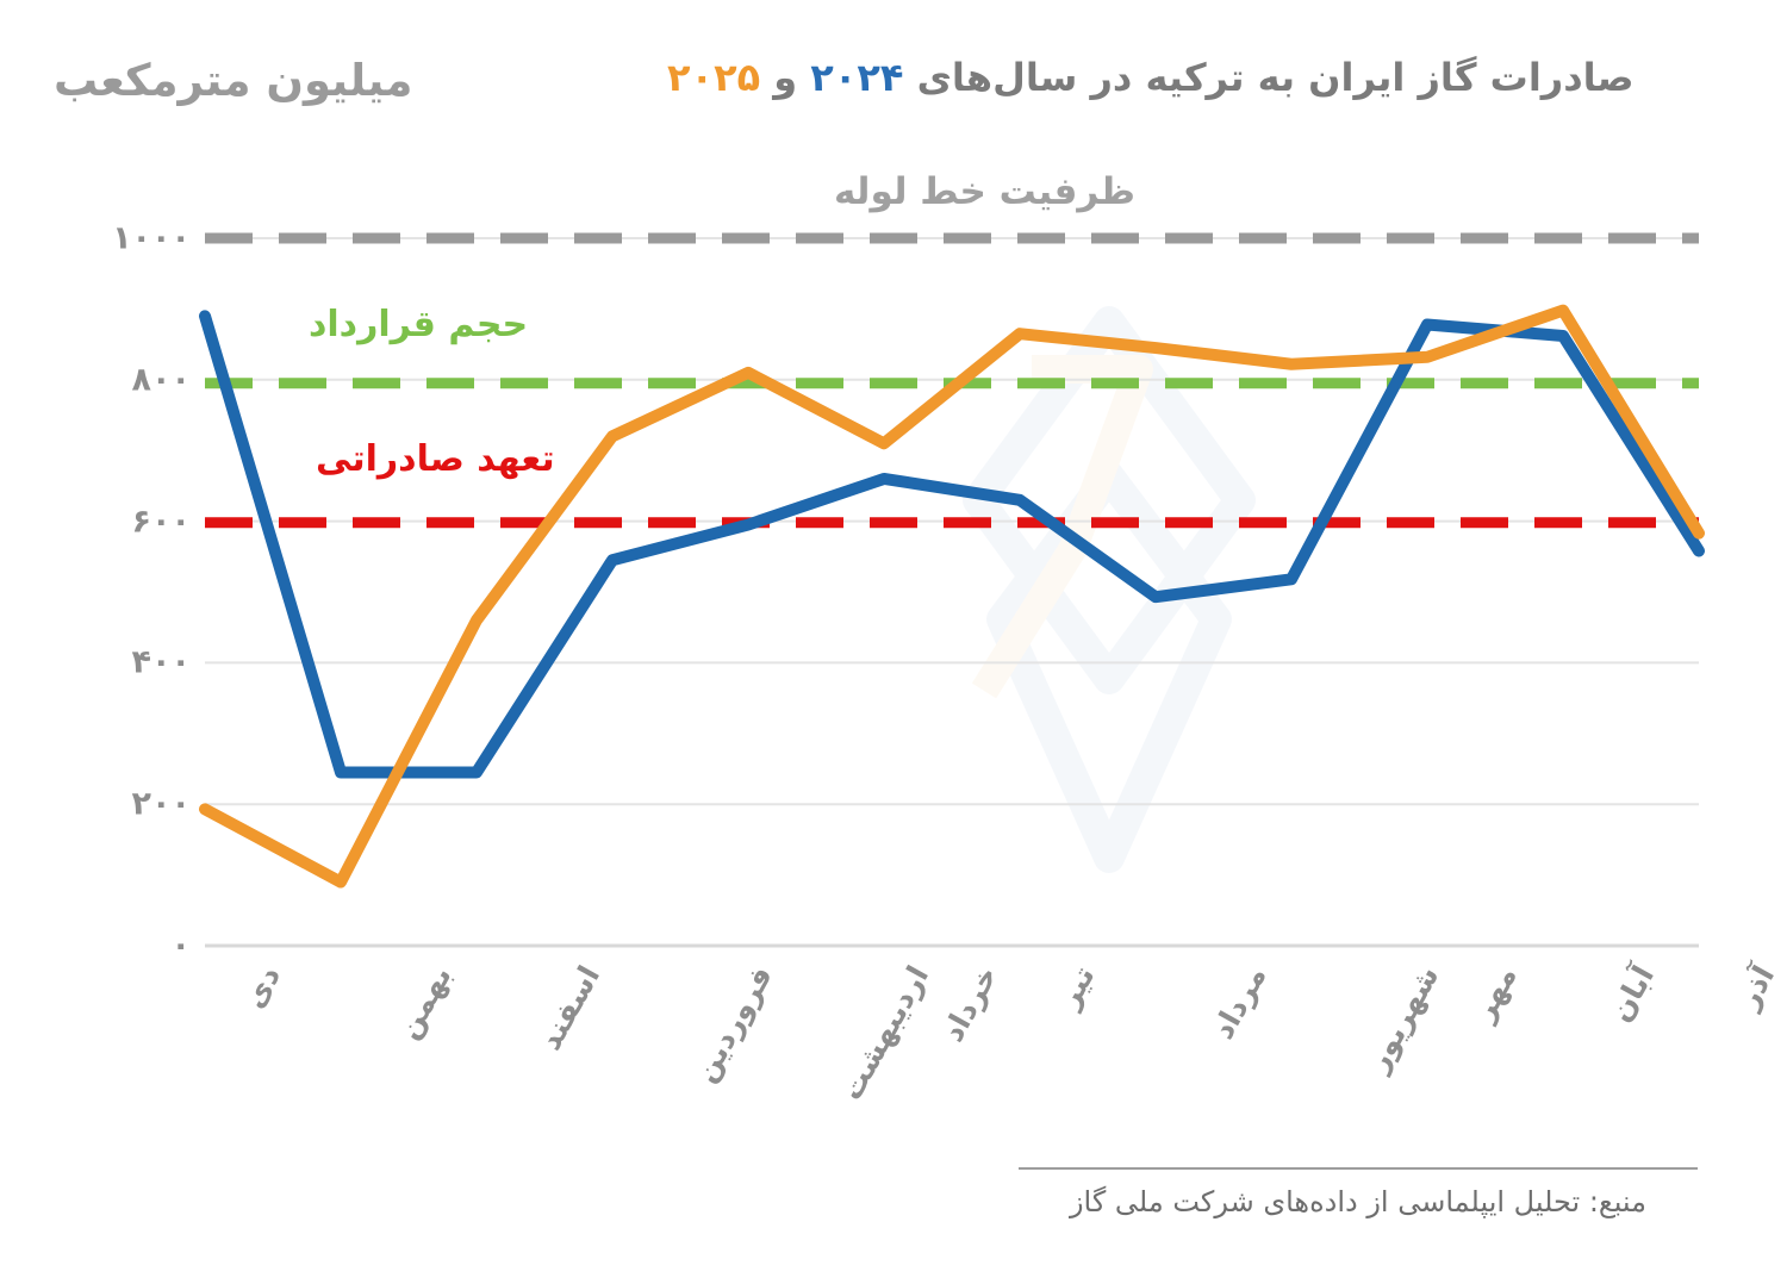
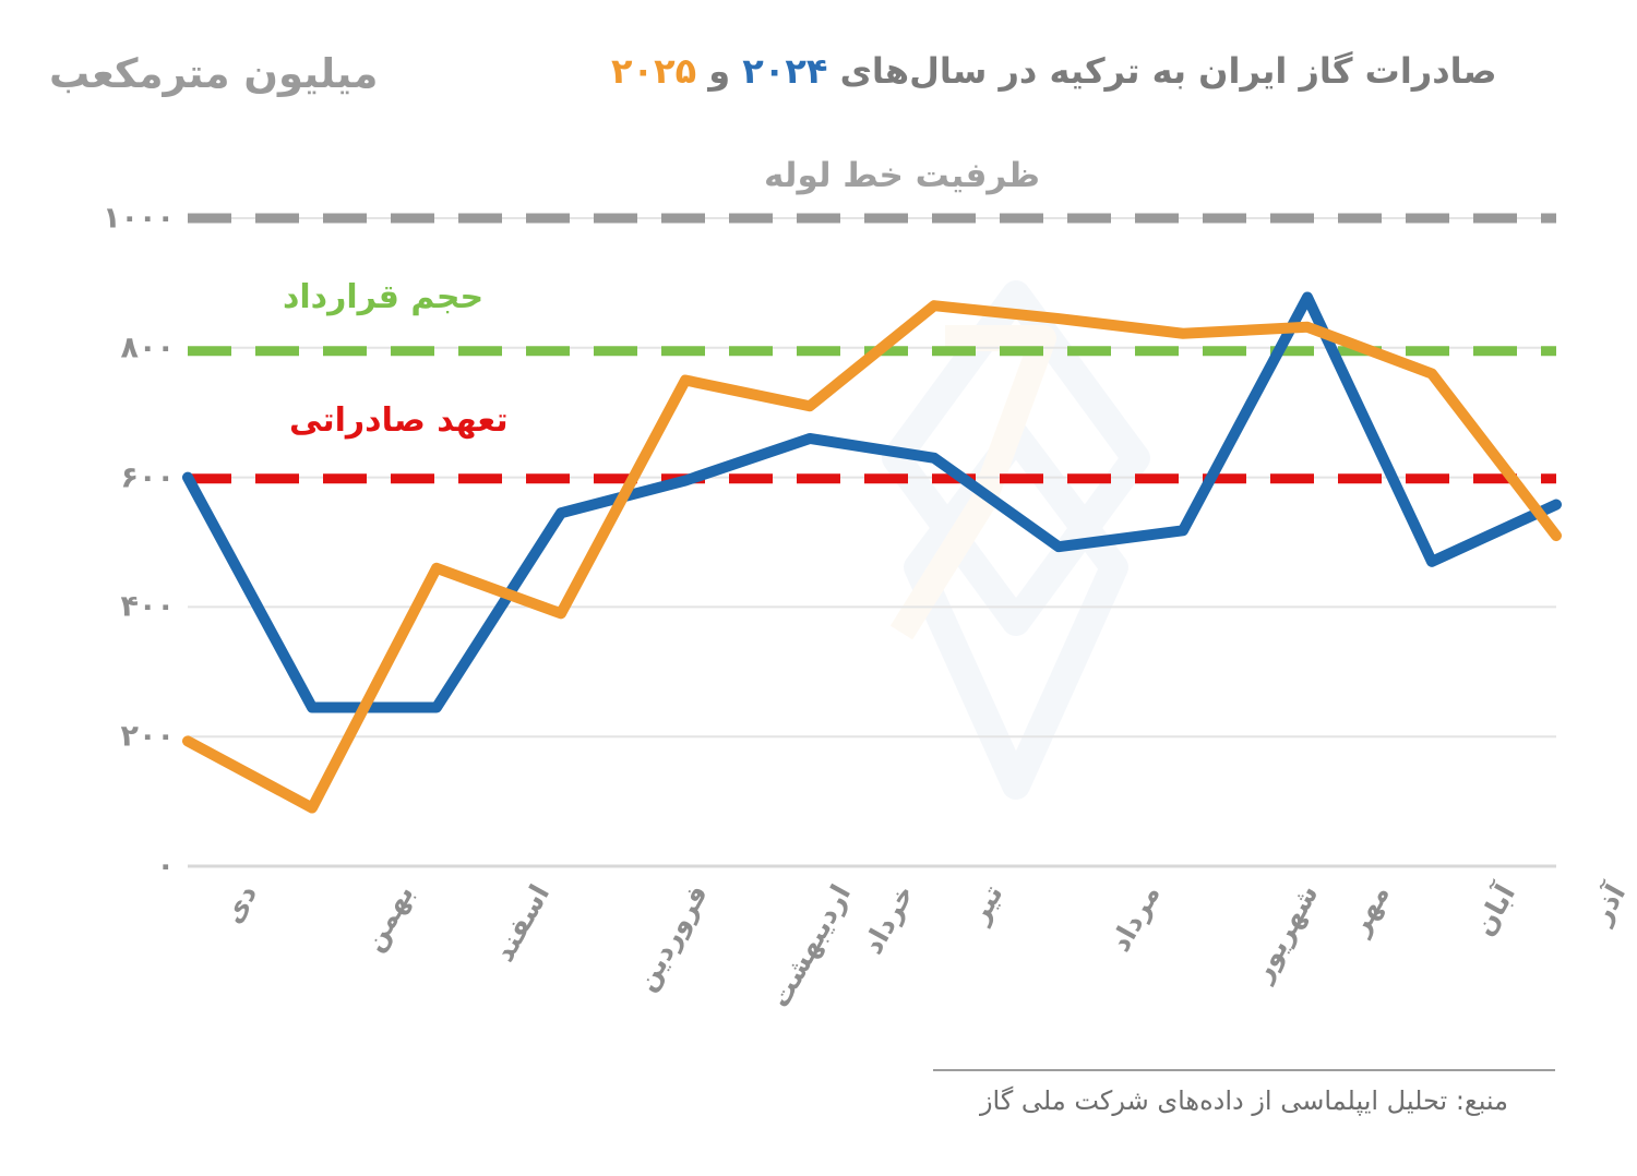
۲۰۲۴/دی: 890 -> 600
۲۰۲۵/فروردین: 720 -> 390
۲۰۲۵/اردیبهشت: 810 -> 750
۲۰۲۴/آبان: 860 -> 470
۲۰۲۵/آبان: 900 -> 760
۲۰۲۵/آذر: 580 -> 510
